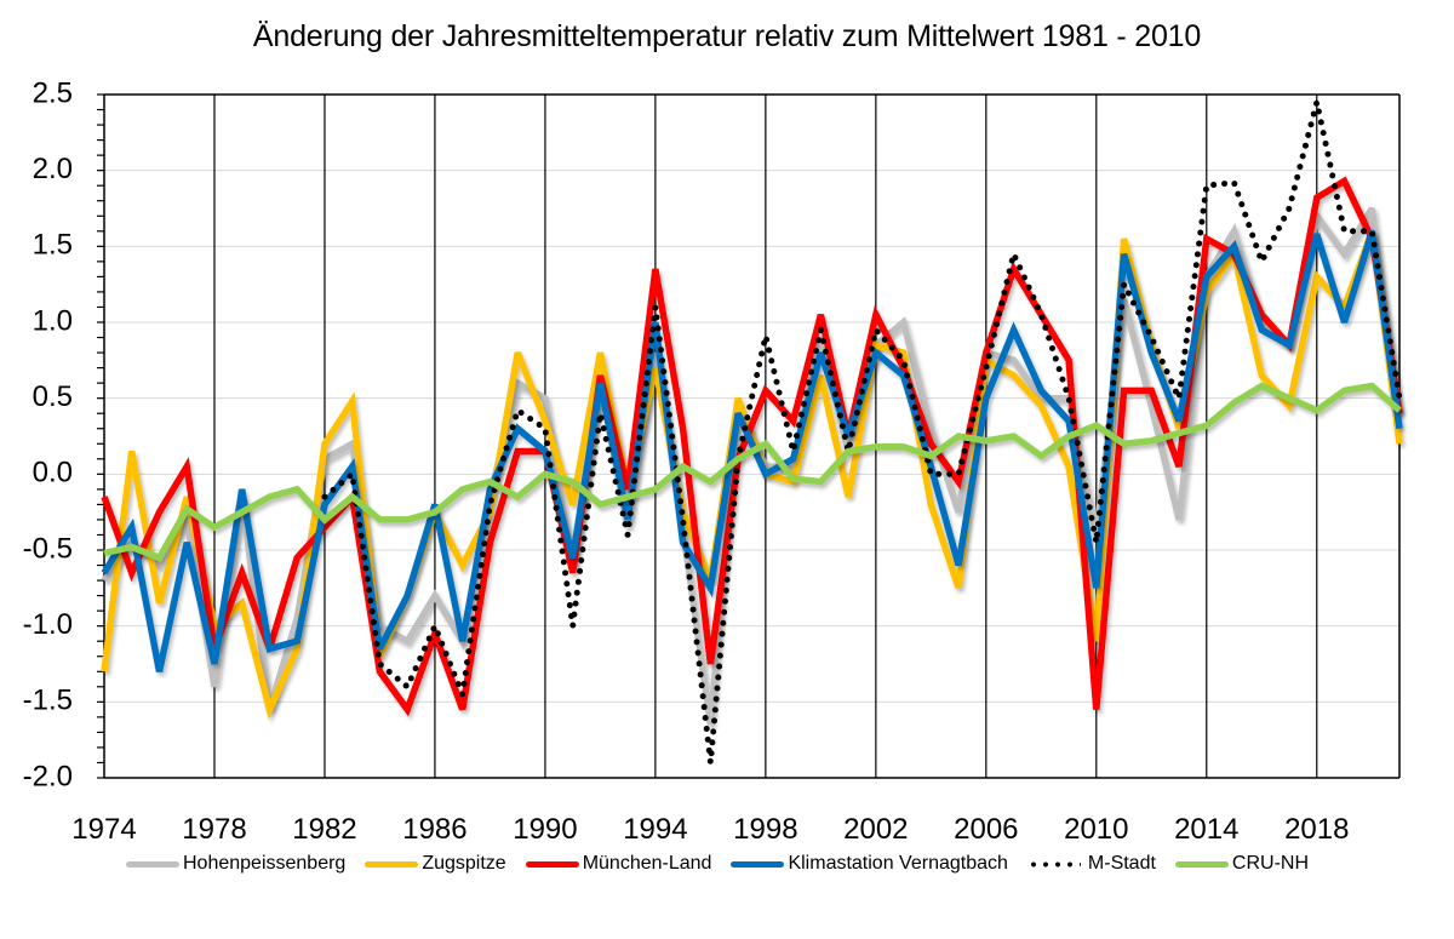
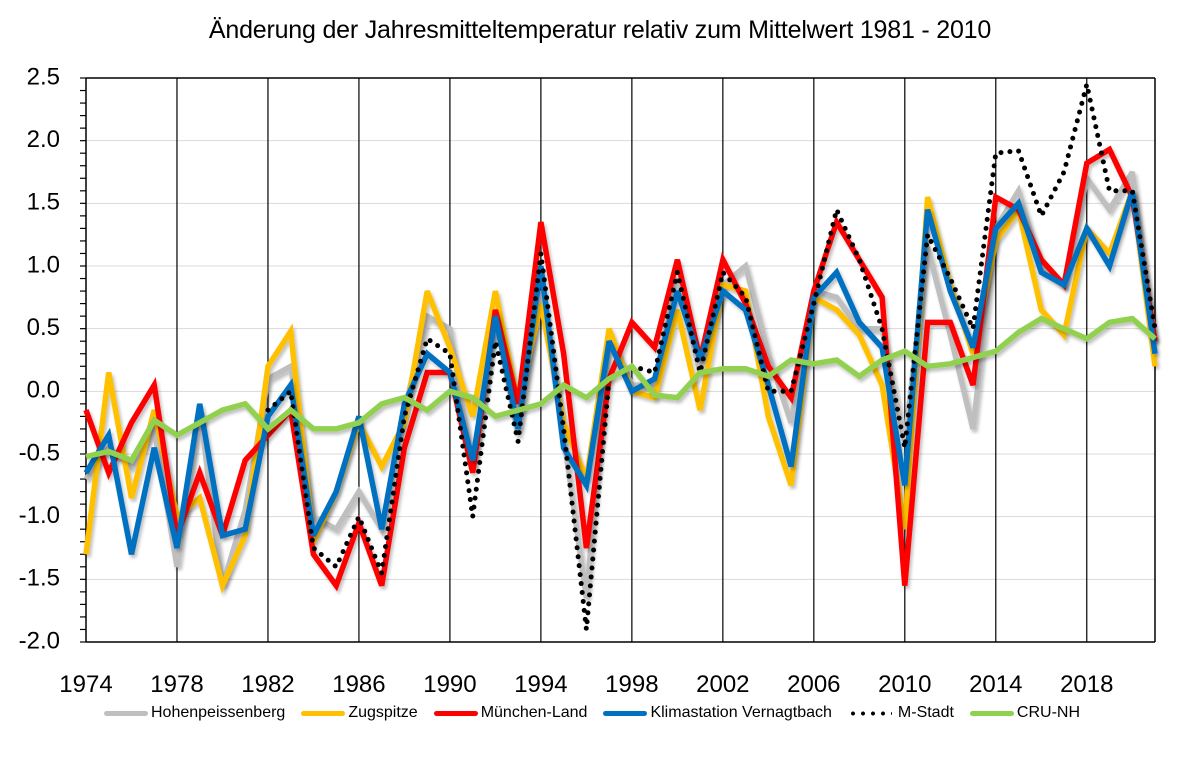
M-Stadt/1998: 0.91 -> 0.20
Klimastation Vernagtbach/2006: 0.50 -> 0.75
Klimastation Vernagtbach/2018: 1.58 -> 1.30
